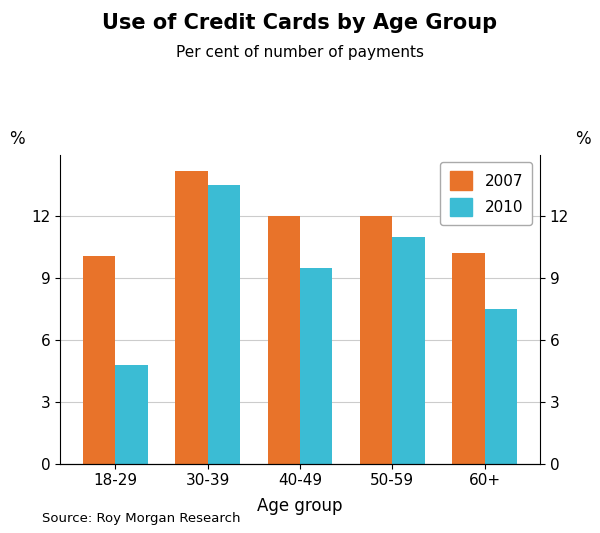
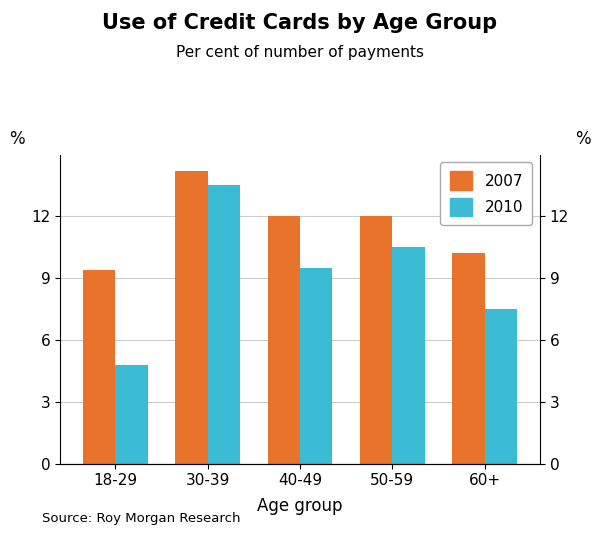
2007/18-29: 10.1 -> 9.4
2010/50-59: 11.0 -> 10.5
